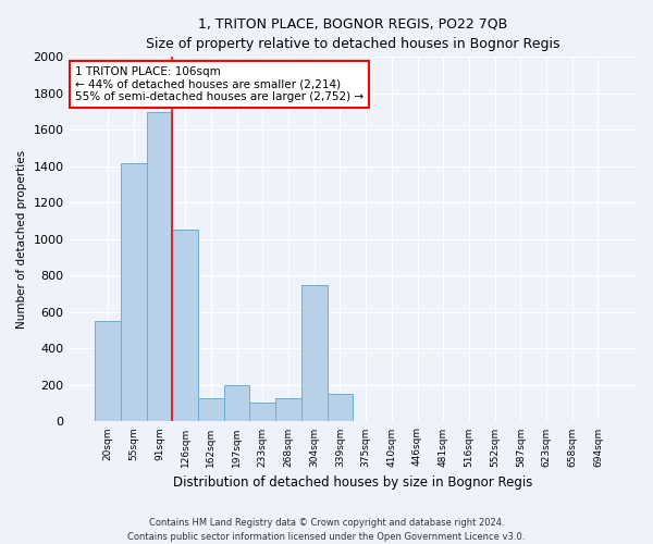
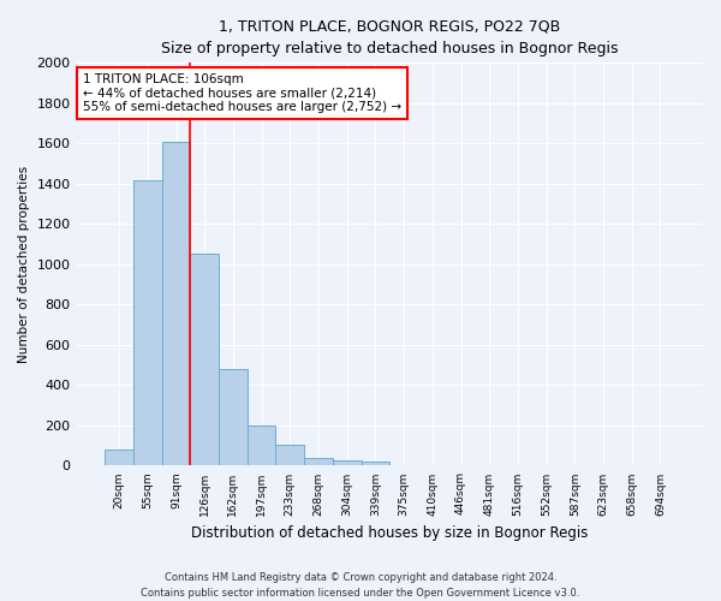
20sqm: 550 -> 80
91sqm: 1700 -> 1610
162sqm: 130 -> 480
268sqm: 130 -> 40
304sqm: 750 -> 20
339sqm: 150 -> 20
